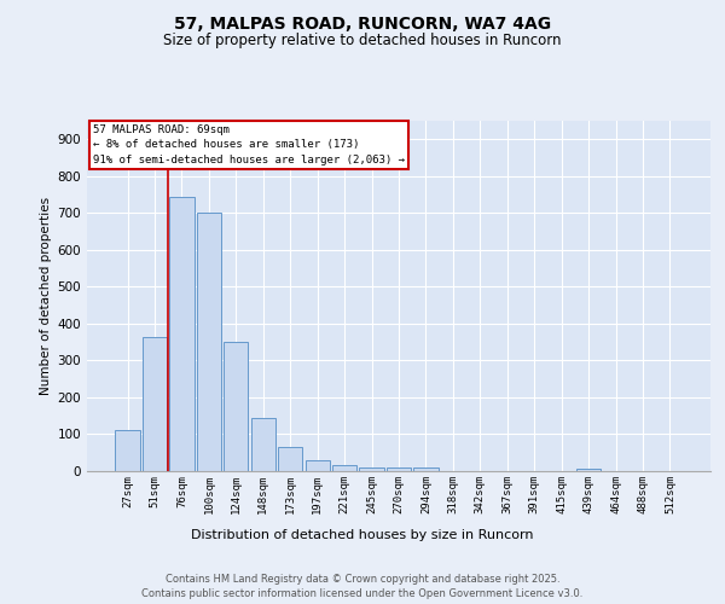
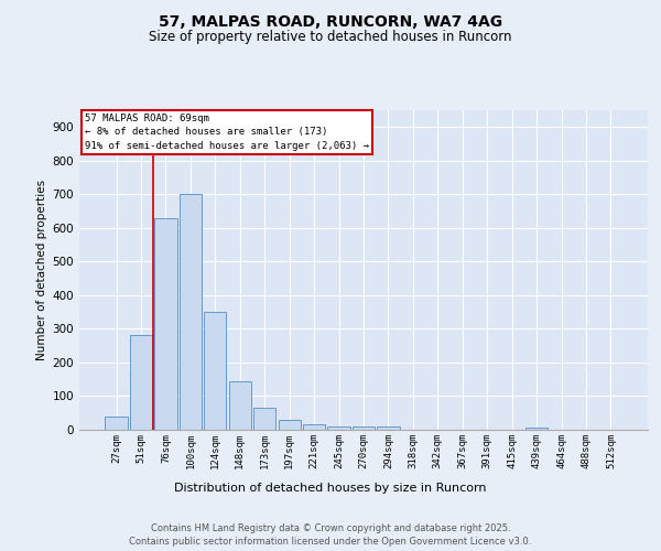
27sqm: 110 -> 40
51sqm: 365 -> 283
76sqm: 745 -> 630
